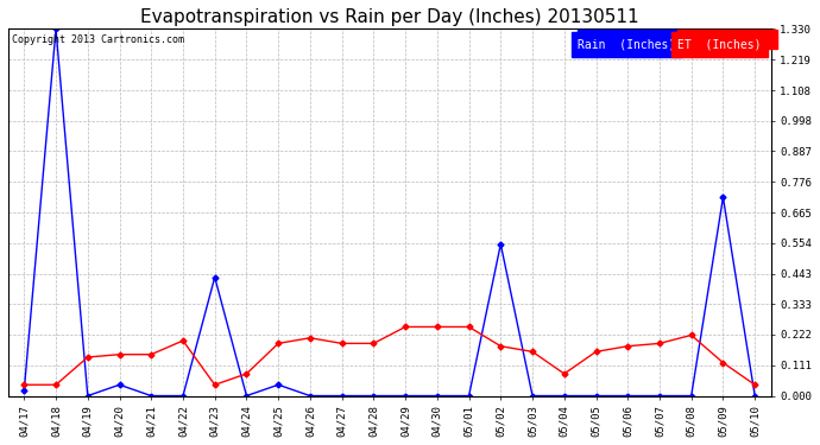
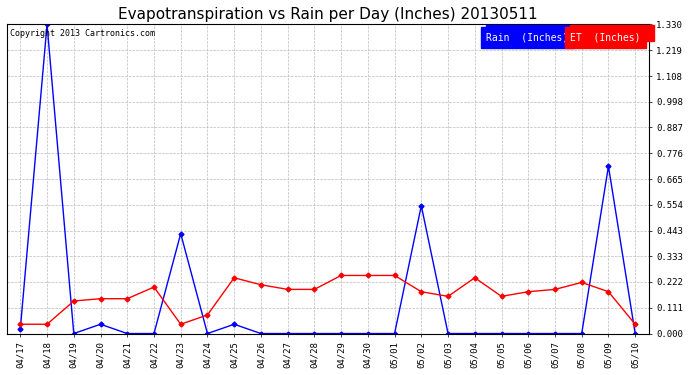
ET (Inches)/04/25: 0.19 -> 0.24
ET (Inches)/05/04: 0.08 -> 0.24
ET (Inches)/05/09: 0.12 -> 0.18
